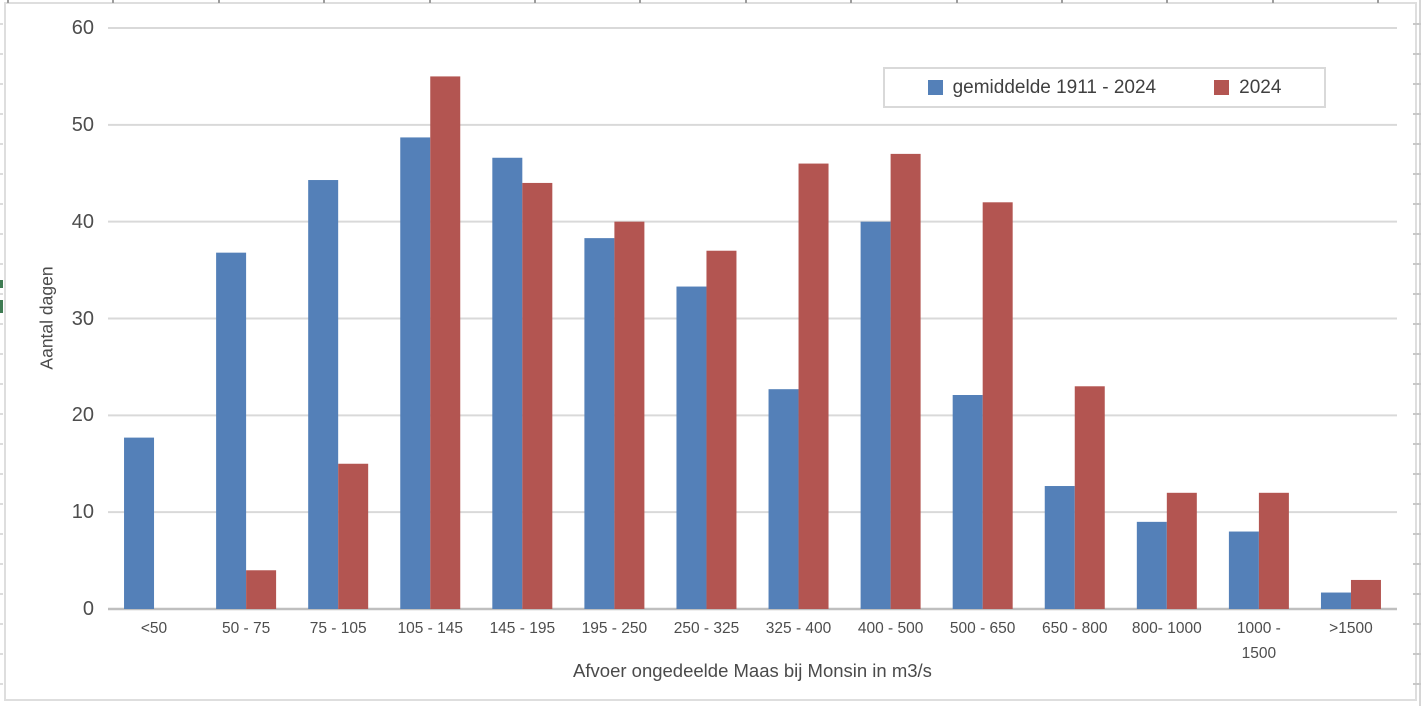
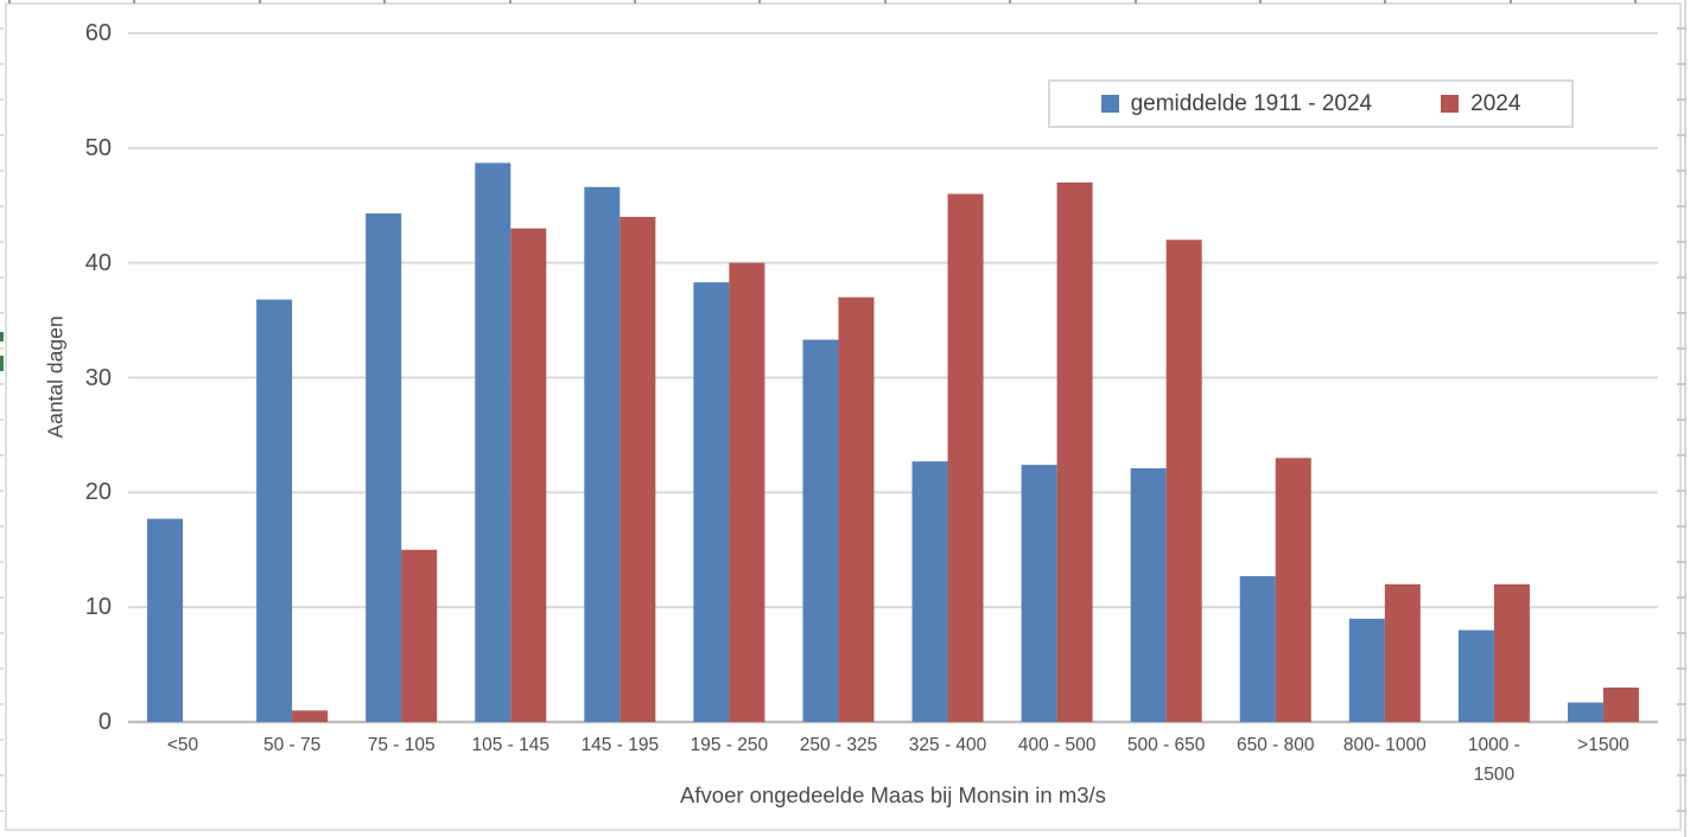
2024/50 - 75: 4 -> 1
2024/105 - 145: 55 -> 43
gemiddelde 1911 - 2024/400 - 500: 40 -> 22
